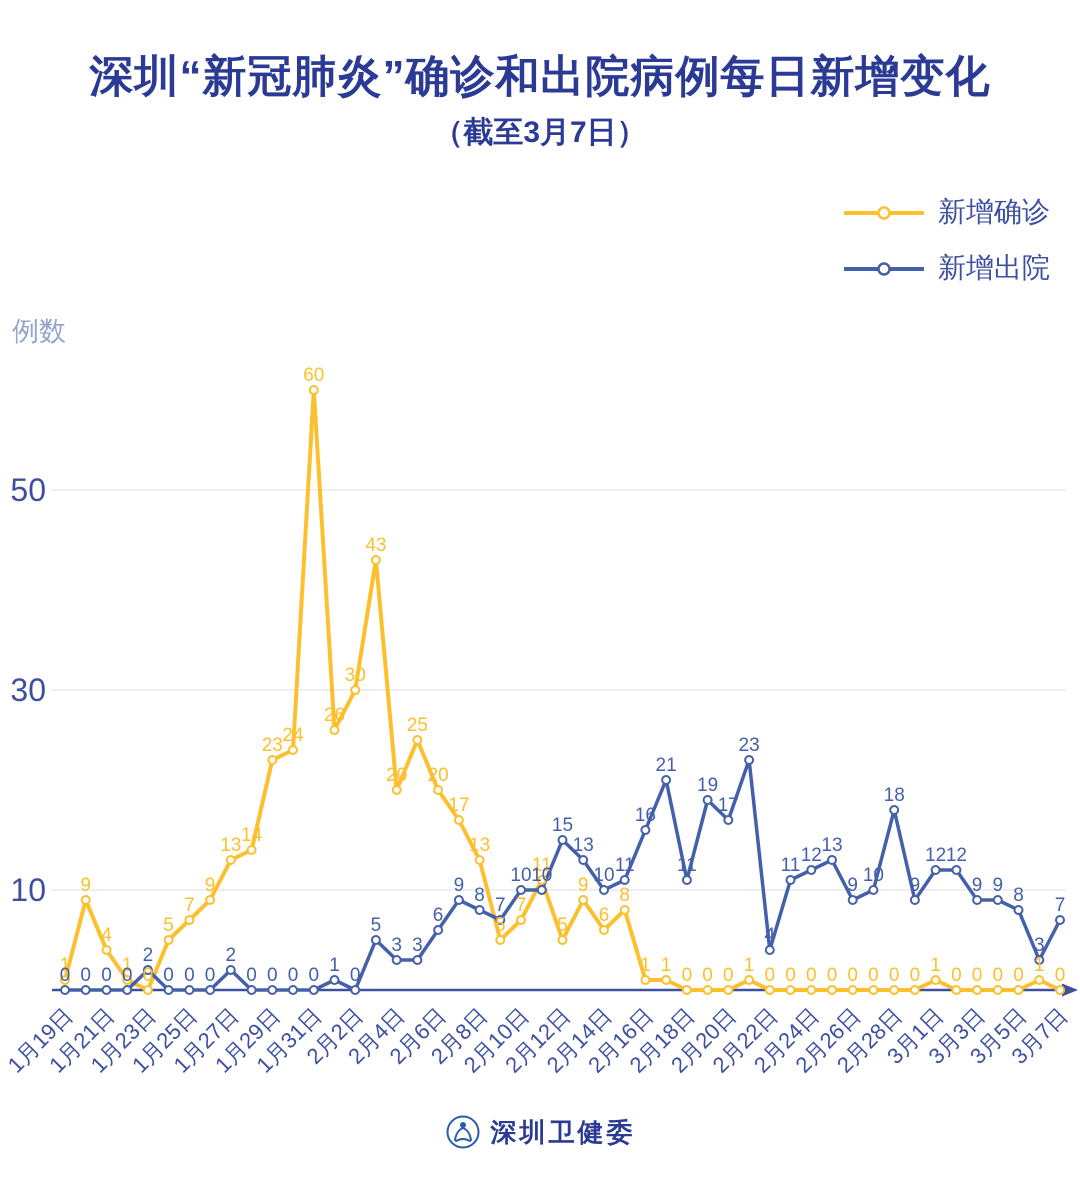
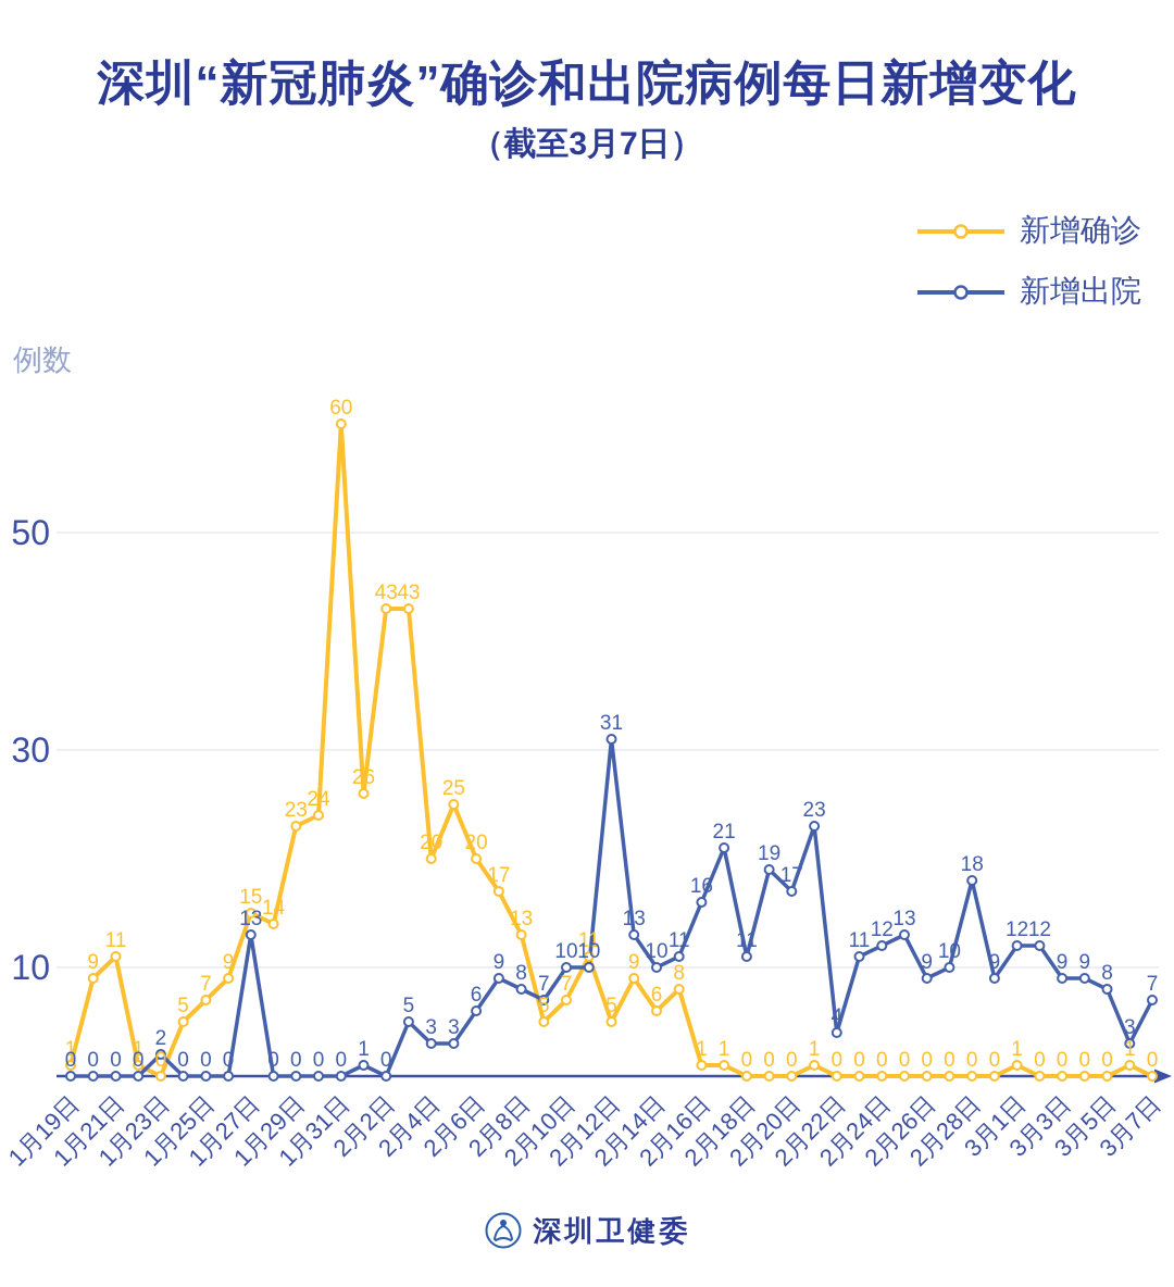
新增确诊/1月21日: 4 -> 11
新增确诊/1月27日: 13 -> 15
新增出院/1月27日: 2 -> 13
新增确诊/2月2日: 30 -> 43
新增出院/2月12日: 15 -> 31
